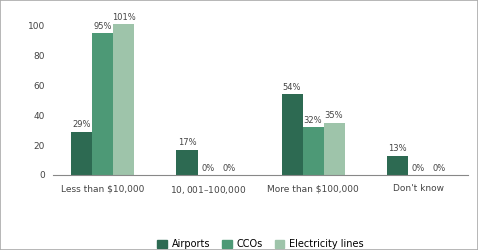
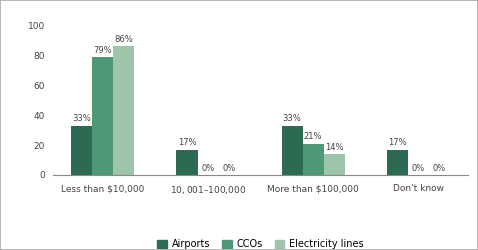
Airports/Less than $10,000: 29% -> 33%
CCOs/Less than $10,000: 95% -> 79%
Electricity lines/Less than $10,000: 101% -> 86%
Airports/More than $100,000: 54% -> 33%
CCOs/More than $100,000: 32% -> 21%
Electricity lines/More than $100,000: 35% -> 14%
Airports/Don't know: 13% -> 17%
